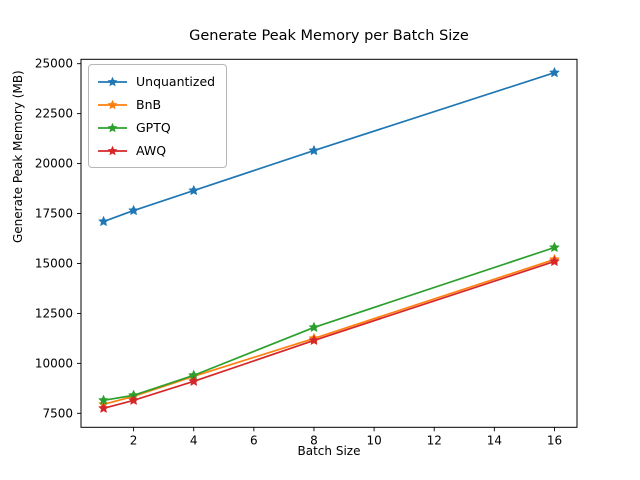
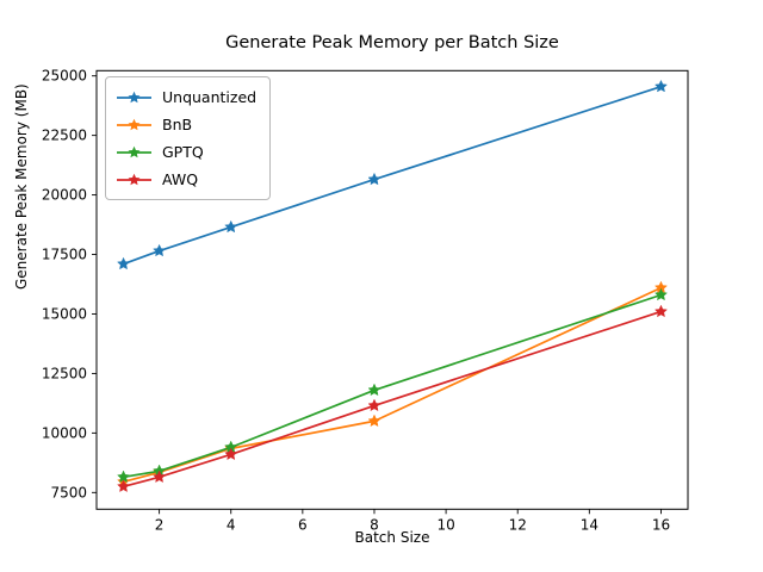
BnB/8: 11200 -> 10500
BnB/16: 15200 -> 16100
